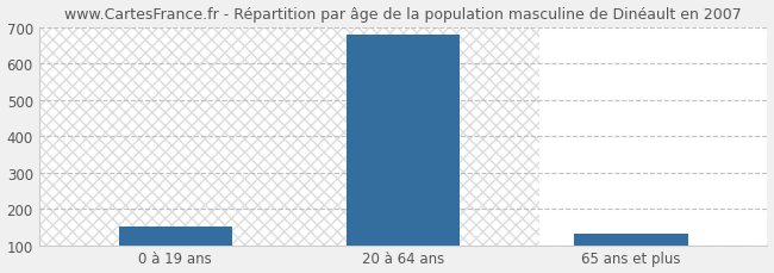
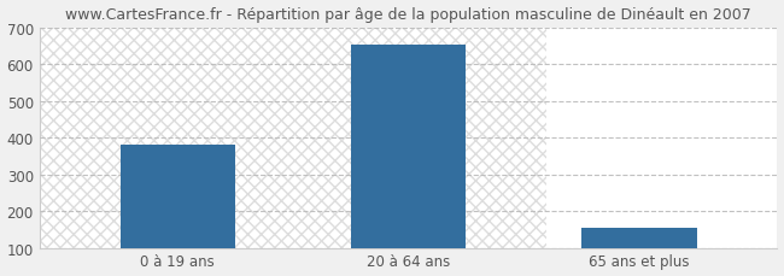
0 à 19 ans: 150 -> 380
20 à 64 ans: 681 -> 655
65 ans et plus: 133 -> 155
